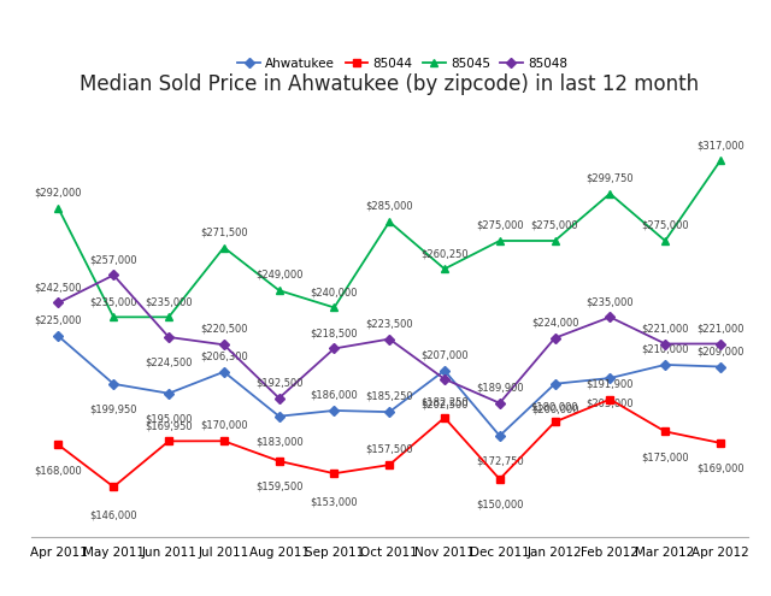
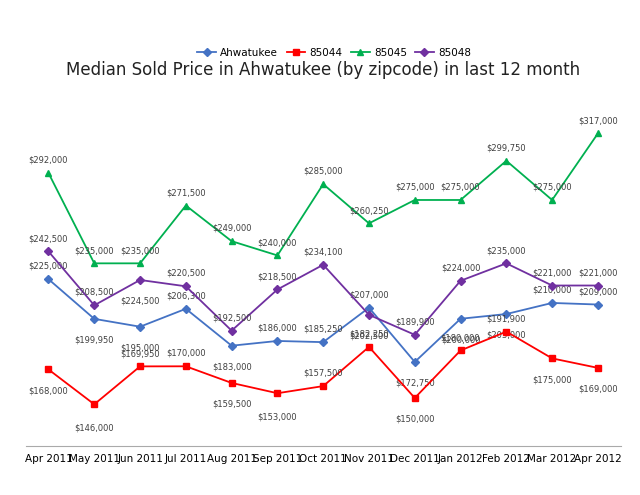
85048/May 2011: $257,000 -> $208,500
85048/Oct 2011: $223,500 -> $234,100
